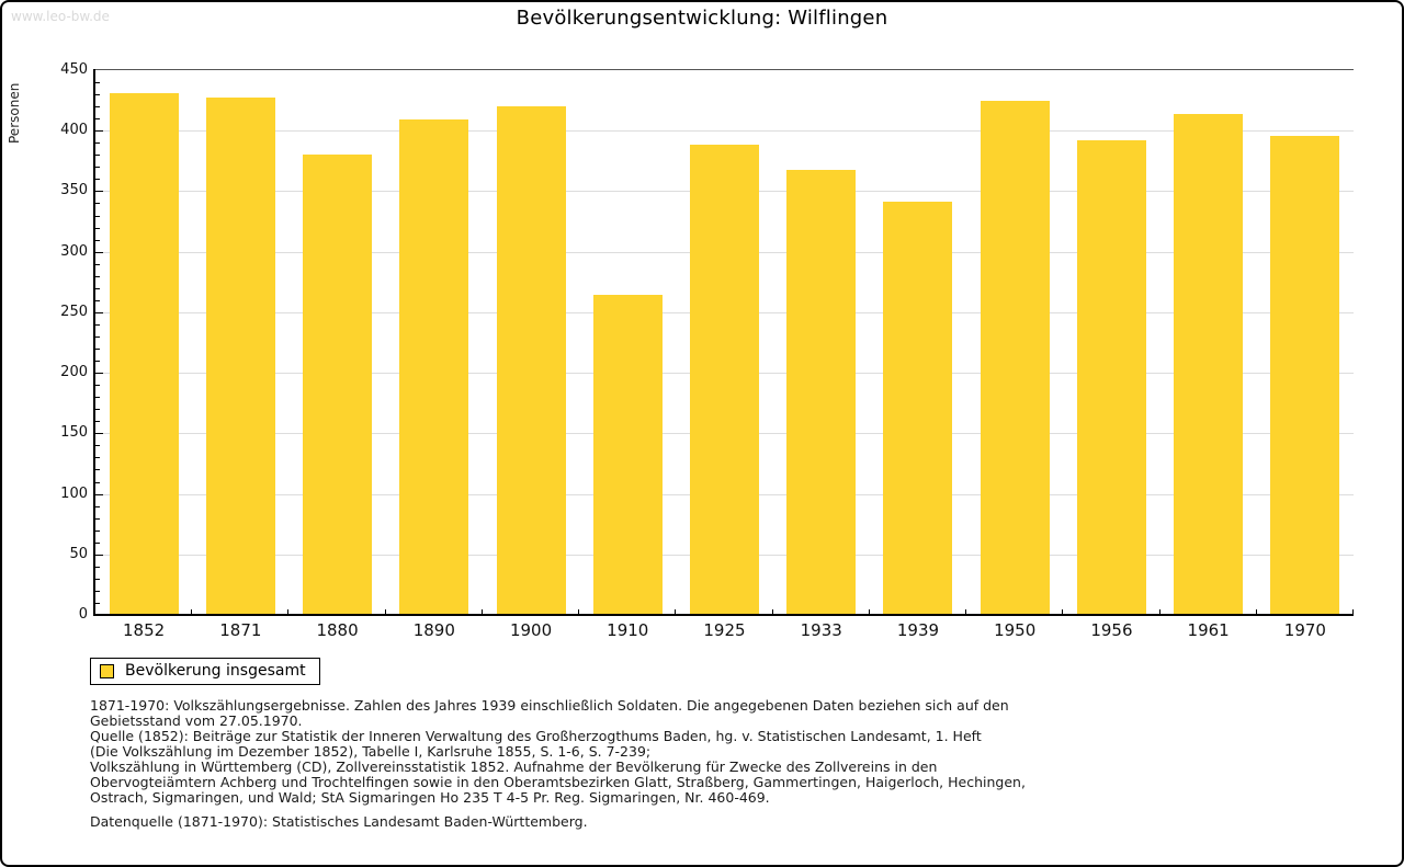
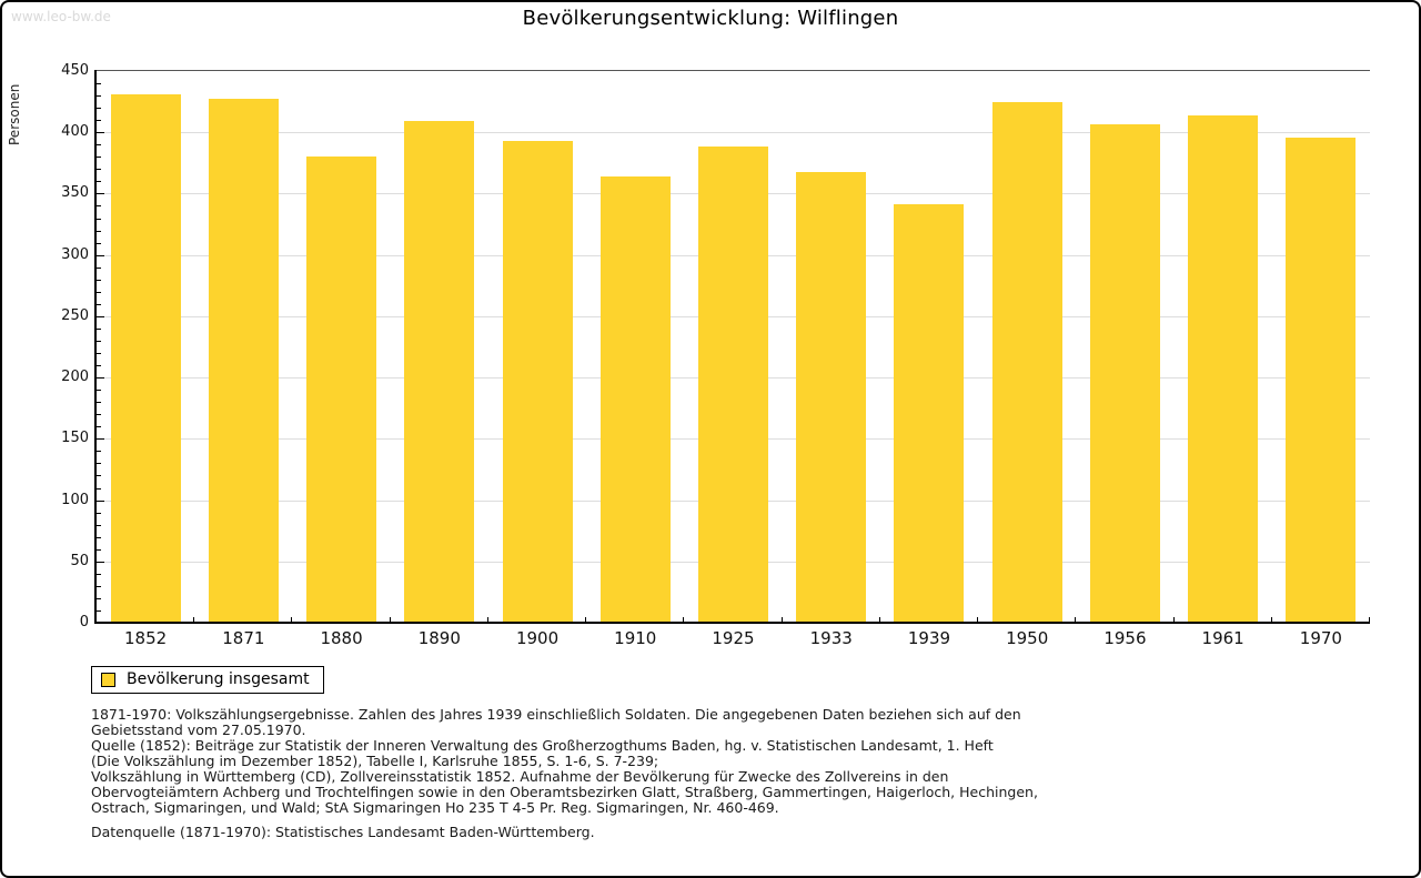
1900: 420 -> 393
1910: 264 -> 364
1956: 392 -> 407
